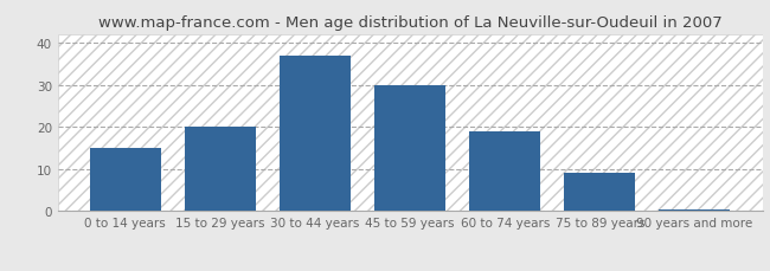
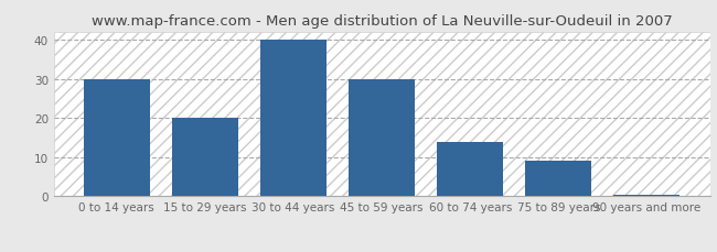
0 to 14 years: 15.0 -> 30.0
30 to 44 years: 37.0 -> 40.0
60 to 74 years: 19.0 -> 14.0
